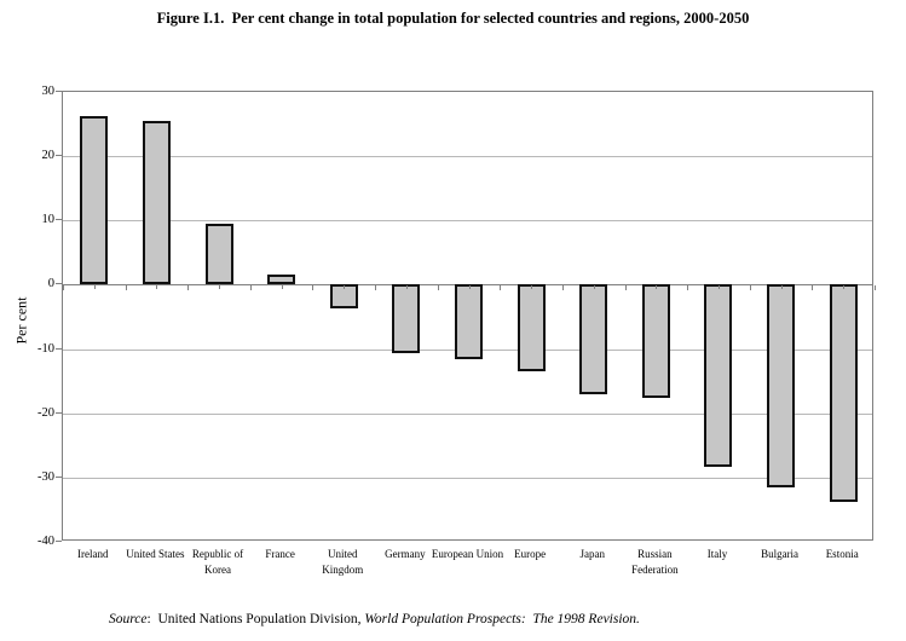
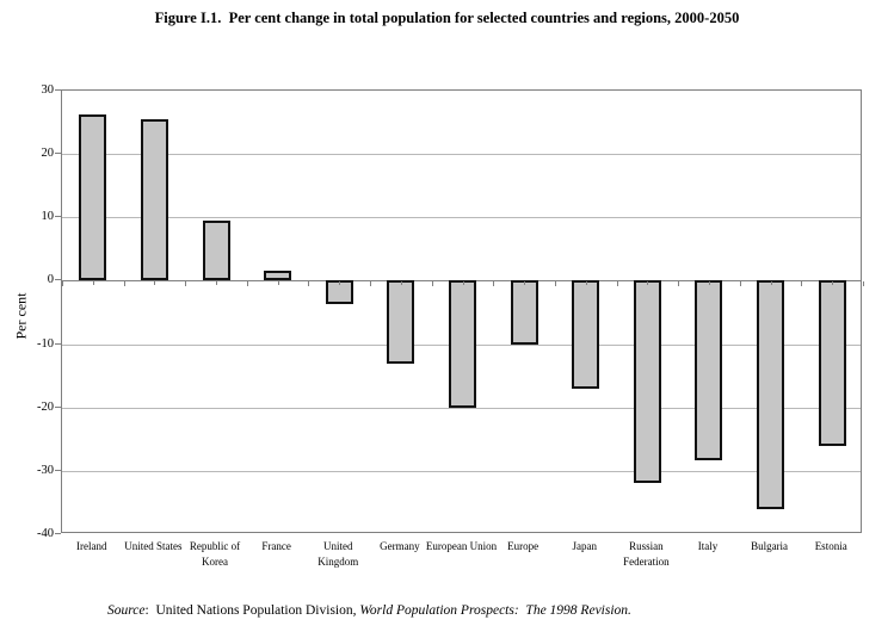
Germany: -11 -> -13
European Union: -12 -> -20
Europe: -14 -> -10
Russian Federation: -18 -> -32
Bulgaria: -32 -> -36
Estonia: -34 -> -26
